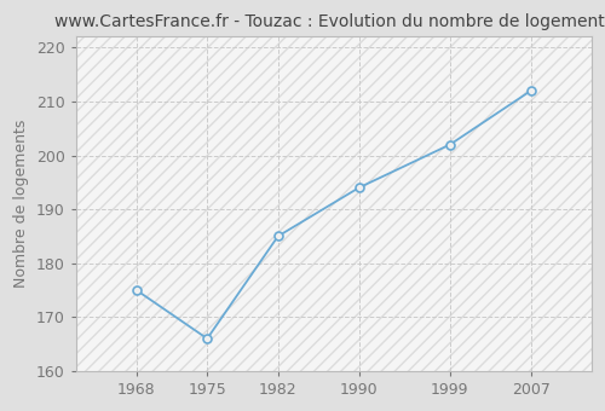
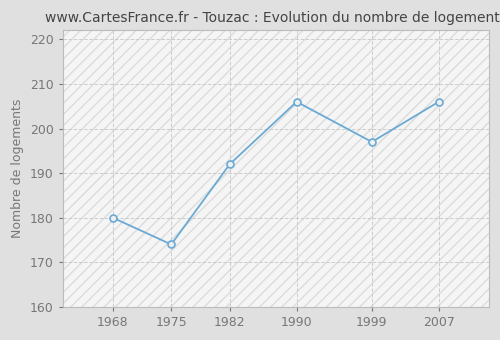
1968: 175 -> 180
1975: 166 -> 174
1982: 185 -> 192
1990: 194 -> 206
1999: 202 -> 197
2007: 212 -> 206
